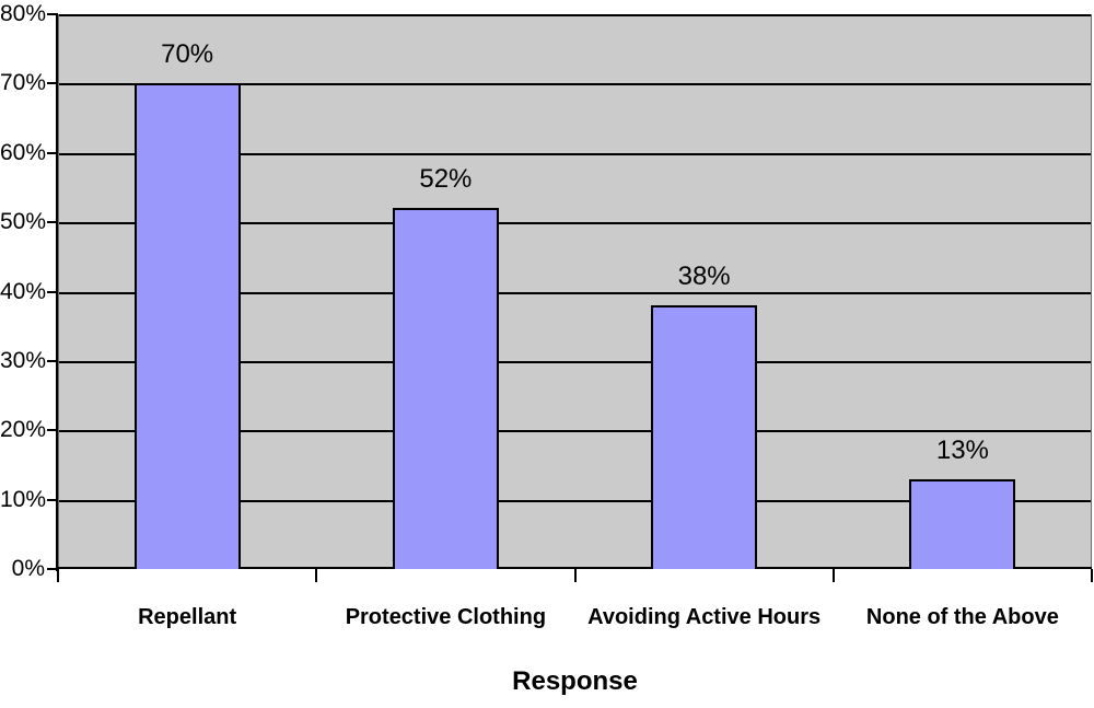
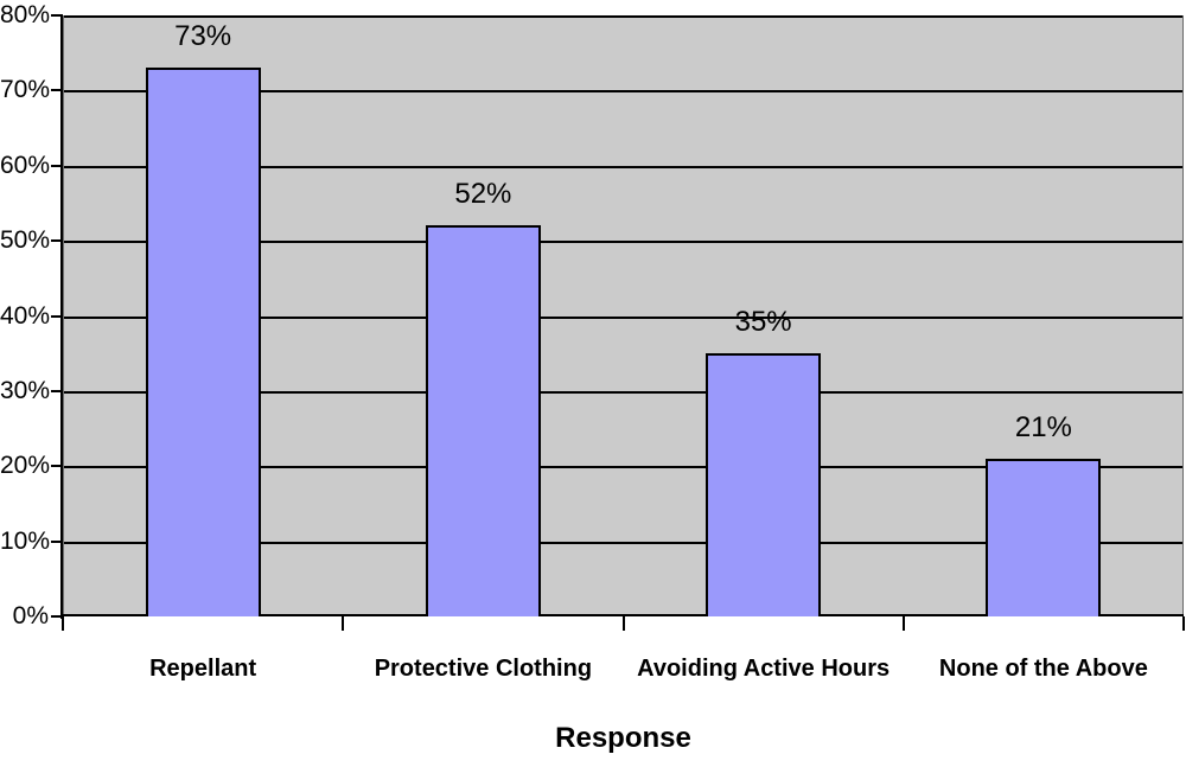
Repellant: 70% -> 73%
Avoiding Active Hours: 38% -> 35%
None of the Above: 13% -> 21%
